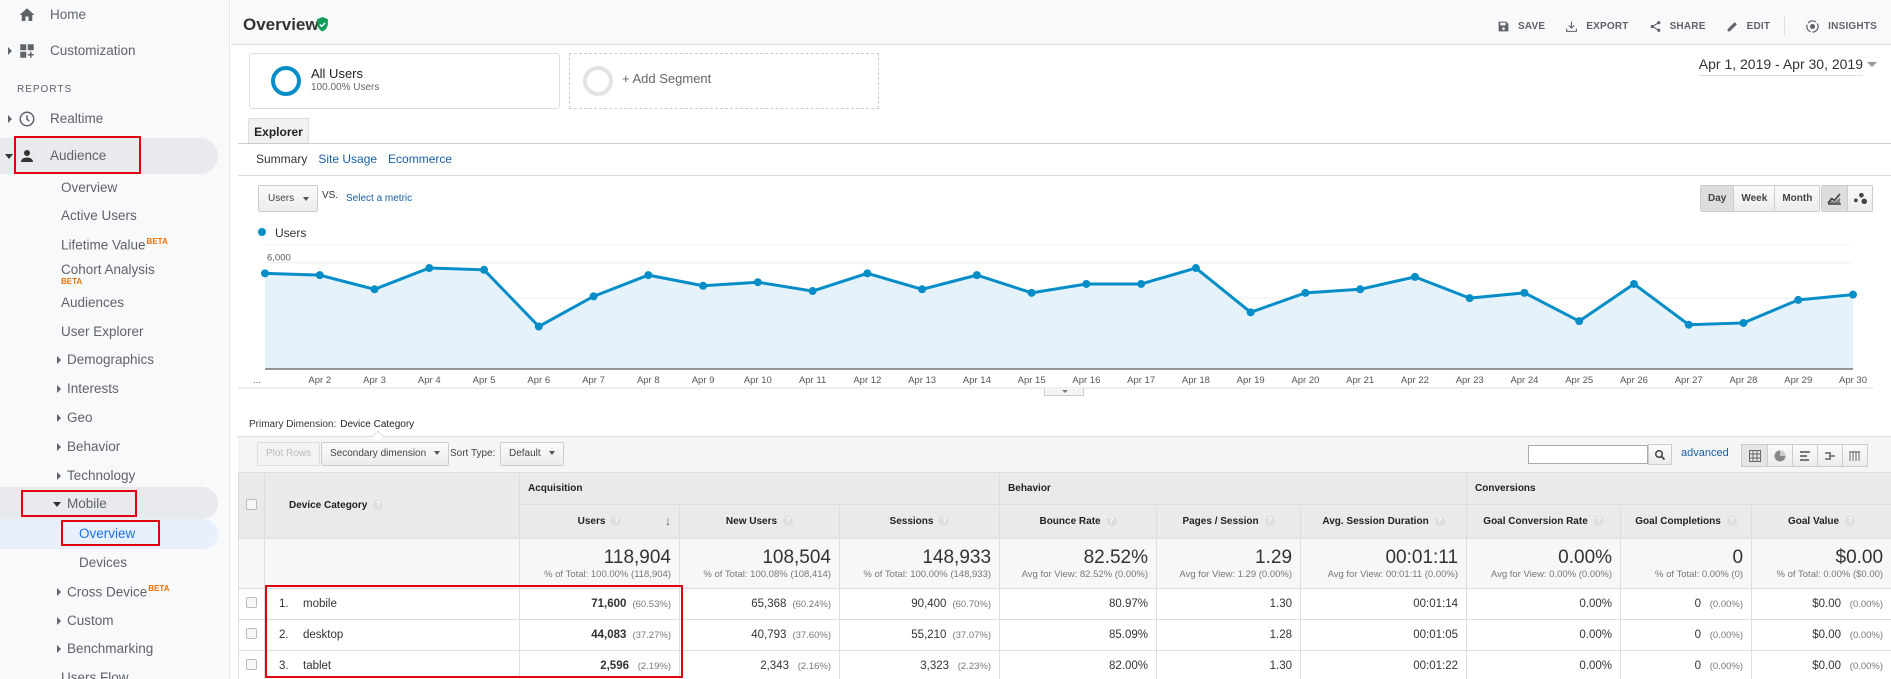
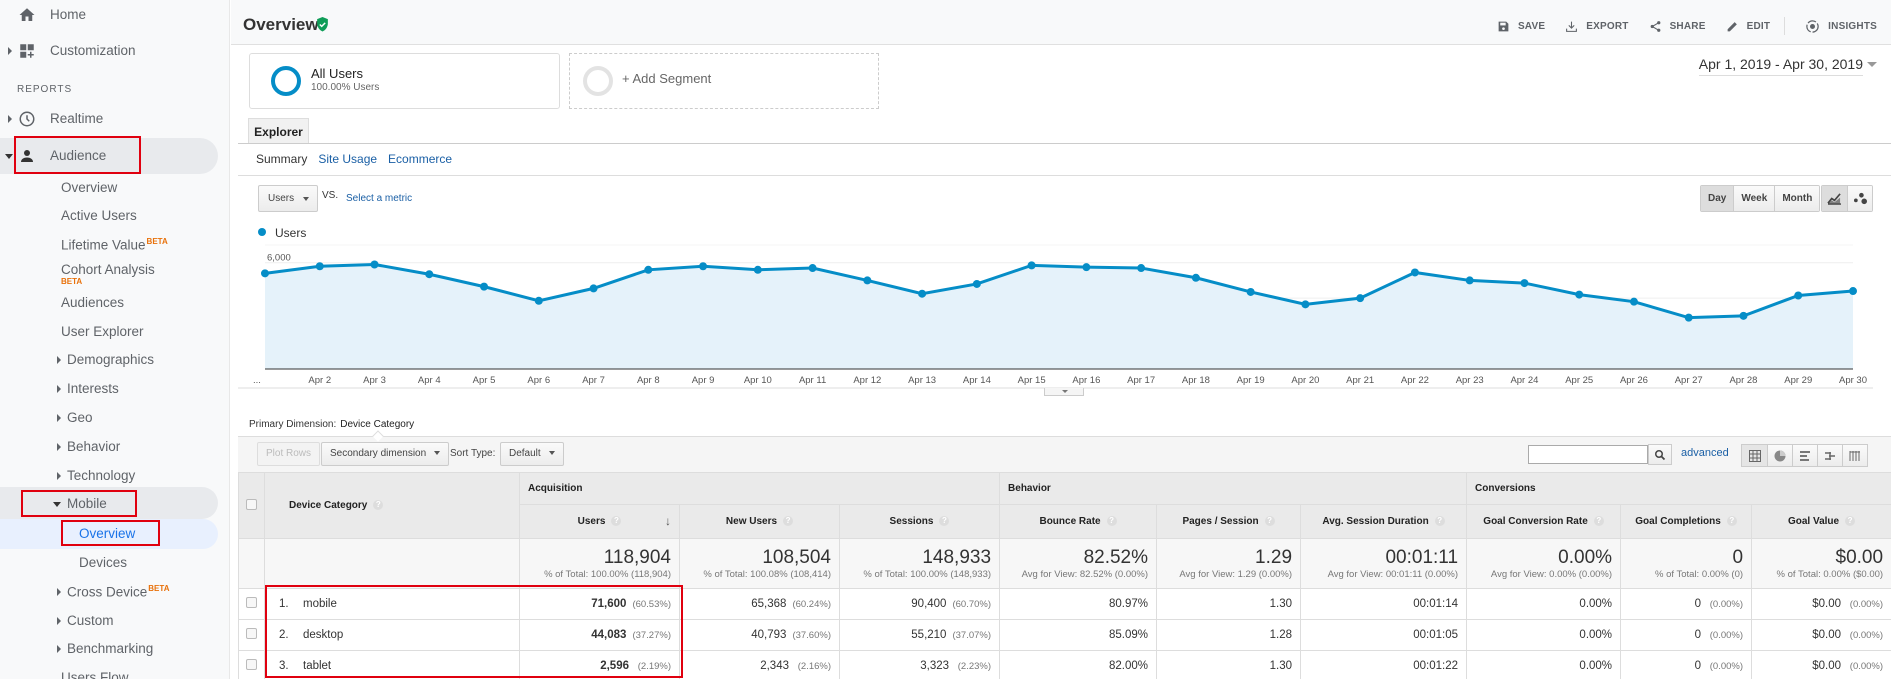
Apr 2: 5300 -> 5800
Apr 3: 4500 -> 5900
Apr 4: 5700 -> 5400
Apr 5: 5600 -> 4600
Apr 6: 2400 -> 3800
Apr 7: 4100 -> 4600
Apr 8: 5300 -> 5600
Apr 9: 4700 -> 5800
Apr 10: 4900 -> 5600
Apr 11: 4400 -> 5700
Apr 12: 5400 -> 5000
Apr 13: 4500 -> 4200
Apr 14: 5300 -> 4800
Apr 15: 4300 -> 5800
Apr 16: 4800 -> 5800
Apr 17: 4800 -> 5700
Apr 18: 5700 -> 5200
Apr 19: 3200 -> 4400
Apr 20: 4300 -> 3600
Apr 21: 4500 -> 4000
Apr 22: 5200 -> 5400
Apr 23: 4000 -> 5000
Apr 24: 4300 -> 4800
Apr 25: 2700 -> 4200
Apr 26: 4800 -> 3800
Apr 27: 2500 -> 2900
Apr 28: 2600 -> 3000
Apr 29: 3900 -> 4200
Apr 30: 4200 -> 4400
